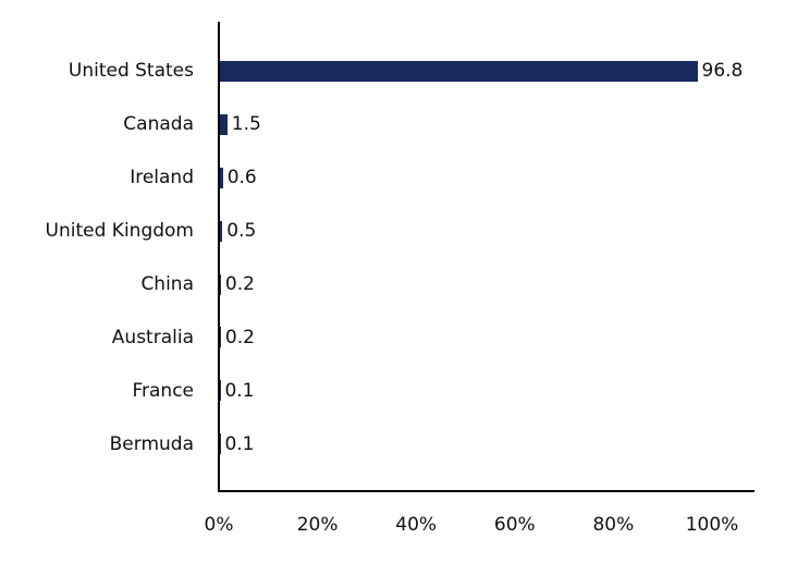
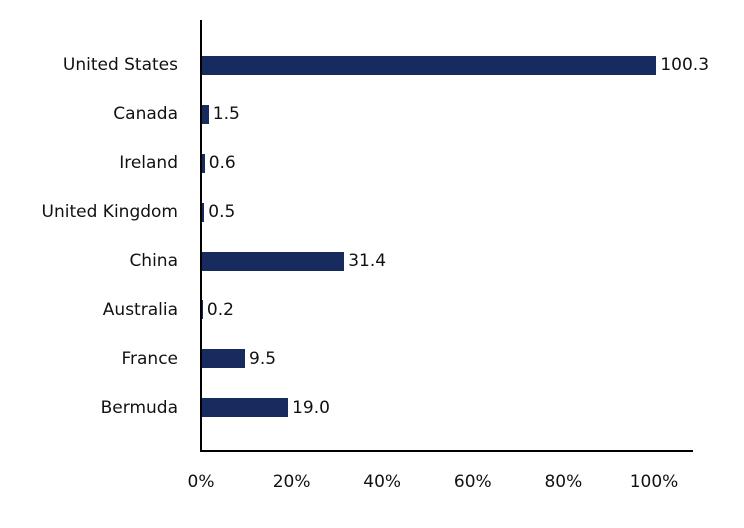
United States: 96.8 -> 100.3
China: 0.2 -> 31.4
France: 0.1 -> 9.5
Bermuda: 0.1 -> 19.0
